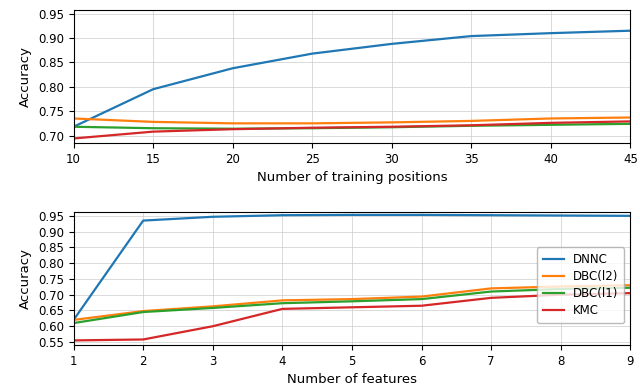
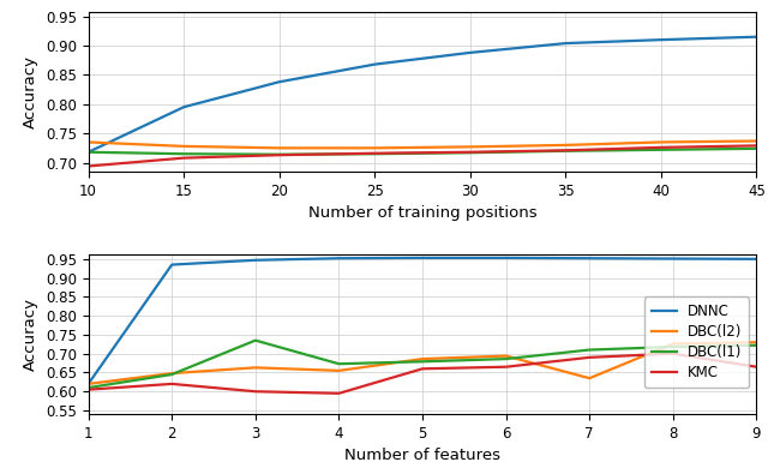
KMC/1: 0.555 -> 0.605
KMC/2: 0.558 -> 0.620
DBC(l1)/3: 0.658 -> 0.735
DBC(l2)/4: 0.682 -> 0.655
KMC/4: 0.655 -> 0.595
DBC(l2)/7: 0.720 -> 0.635
KMC/9: 0.705 -> 0.665
